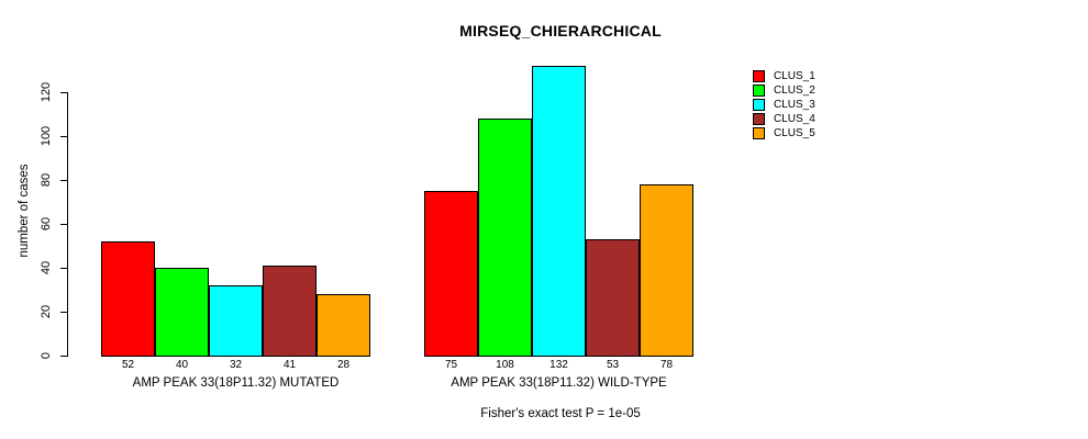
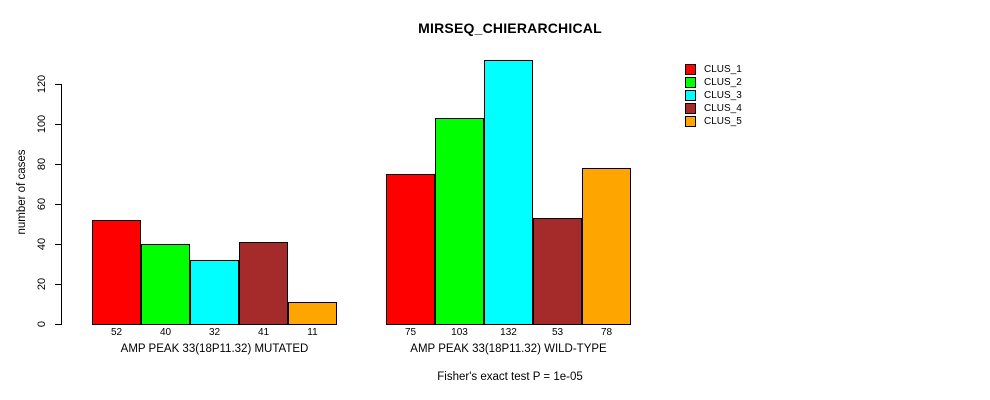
CLUS_5/AMP PEAK 33(18P11.32) MUTATED: 28 -> 11
CLUS_2/AMP PEAK 33(18P11.32) WILD-TYPE: 108 -> 103
